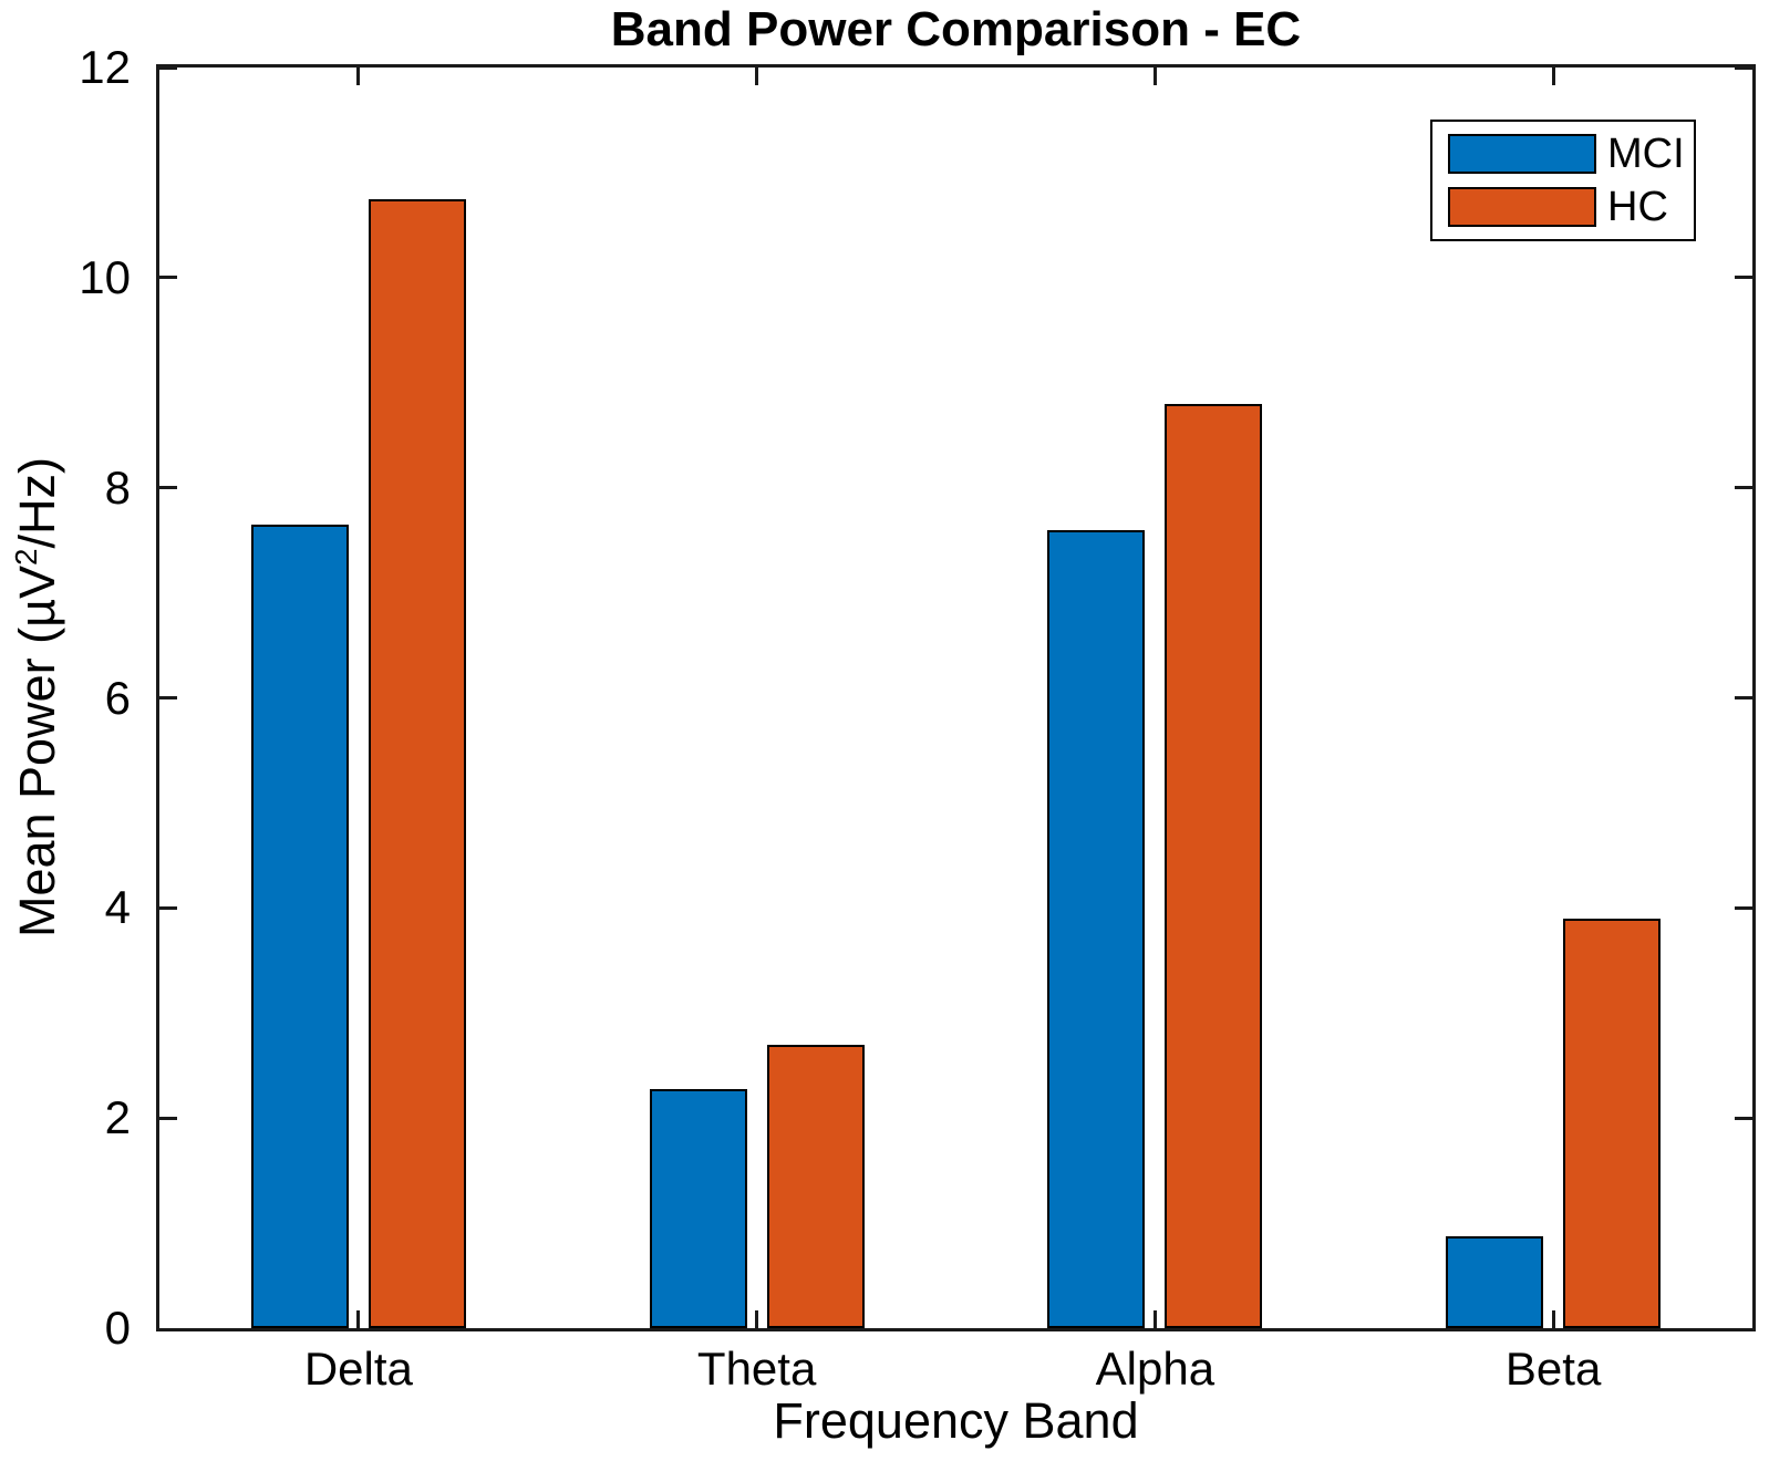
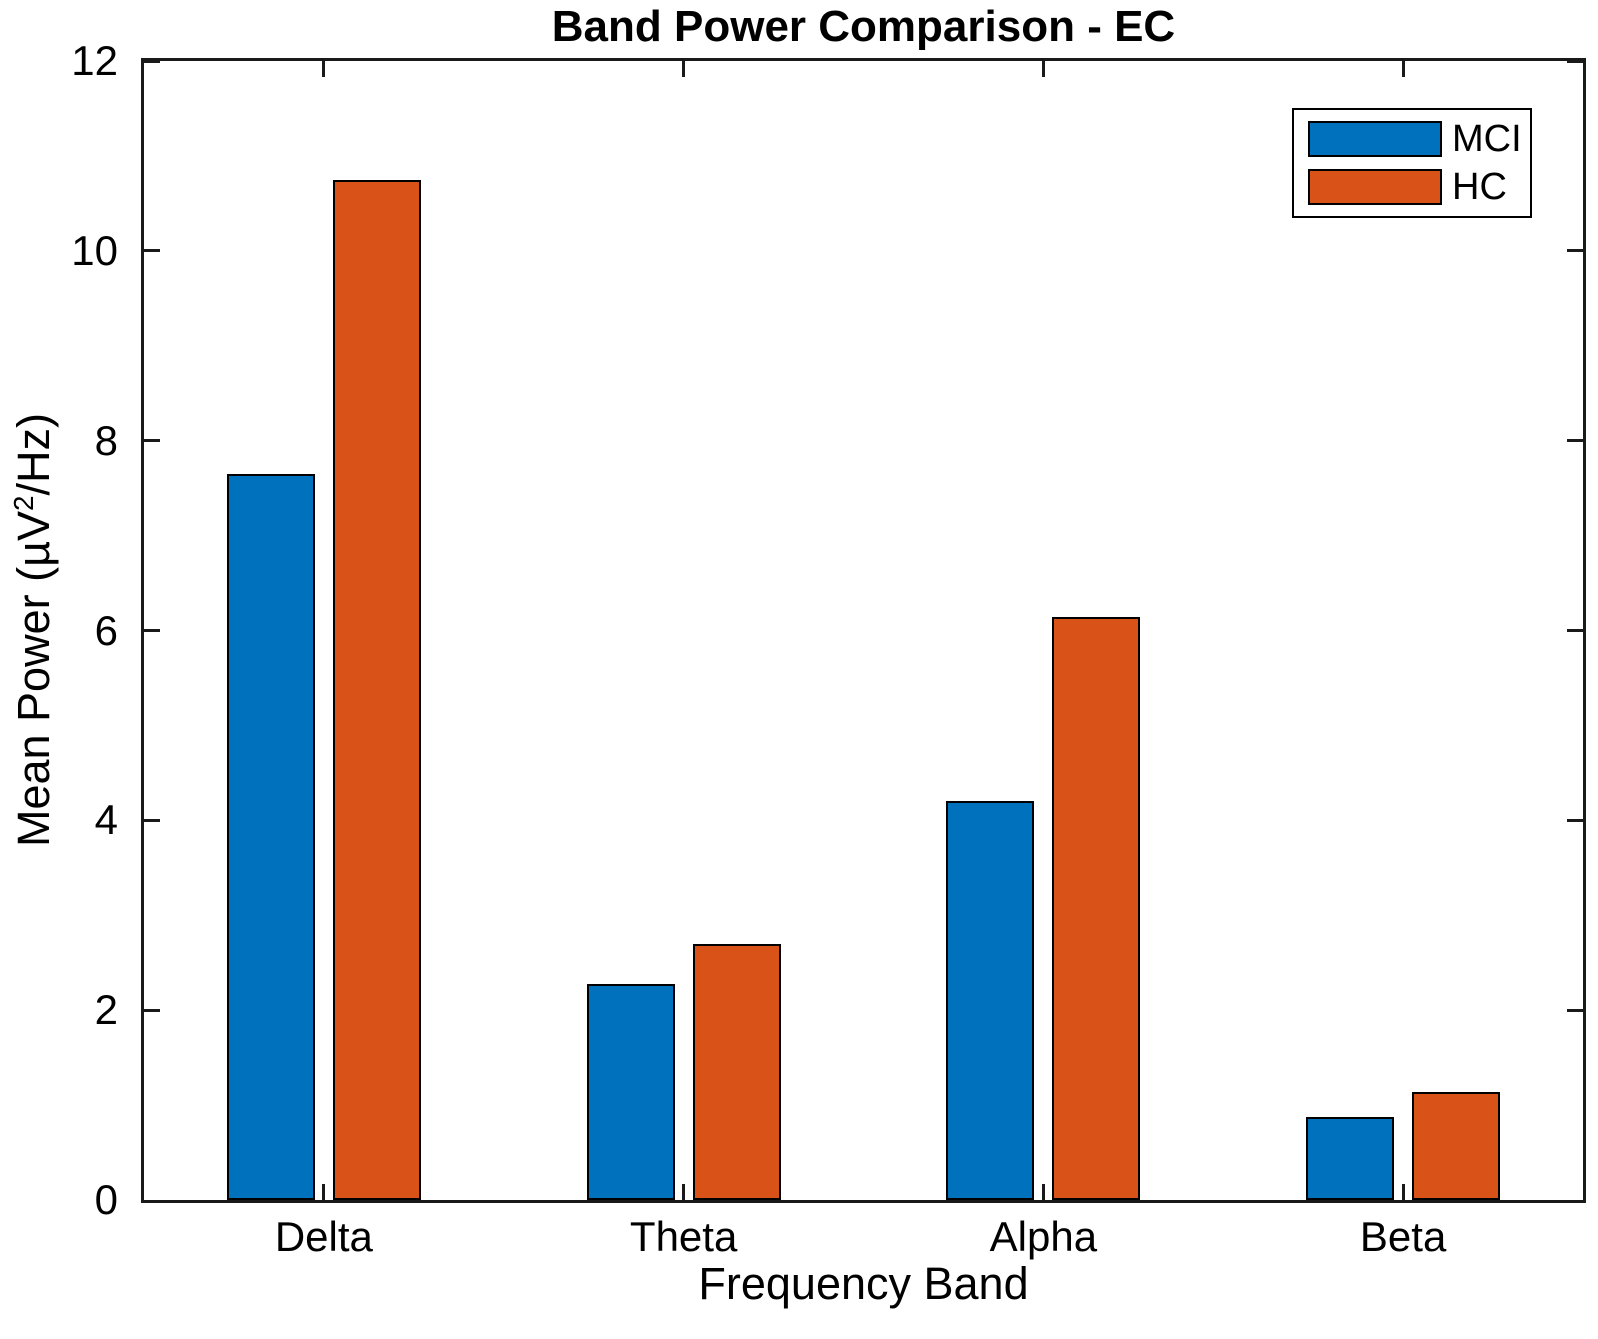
MCI/Alpha: 7.6 -> 4.2
HC/Alpha: 8.8 -> 6.1
HC/Beta: 3.9 -> 1.1
